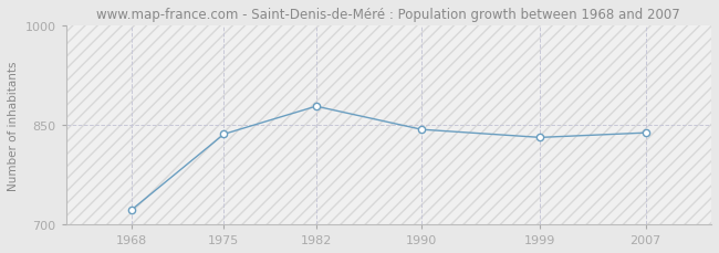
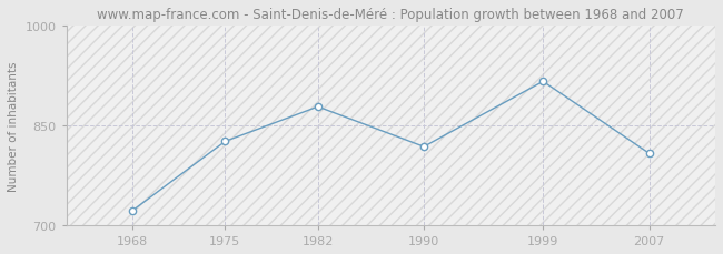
1975: 836 -> 826
1990: 843 -> 818
1999: 831 -> 916
2007: 838 -> 808
